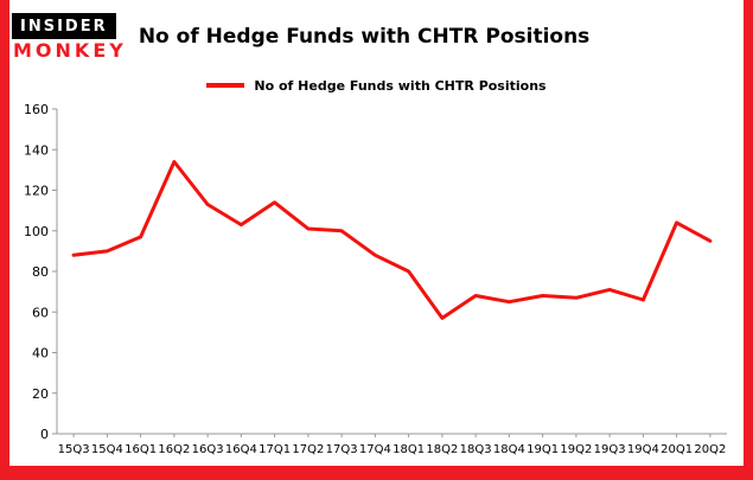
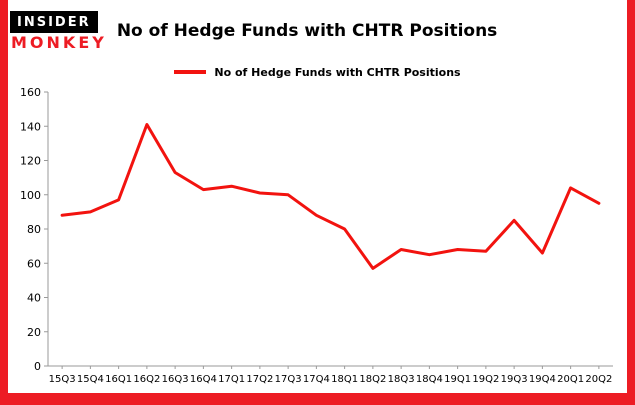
16Q2: 134 -> 141
17Q1: 114 -> 105
19Q3: 71 -> 85
